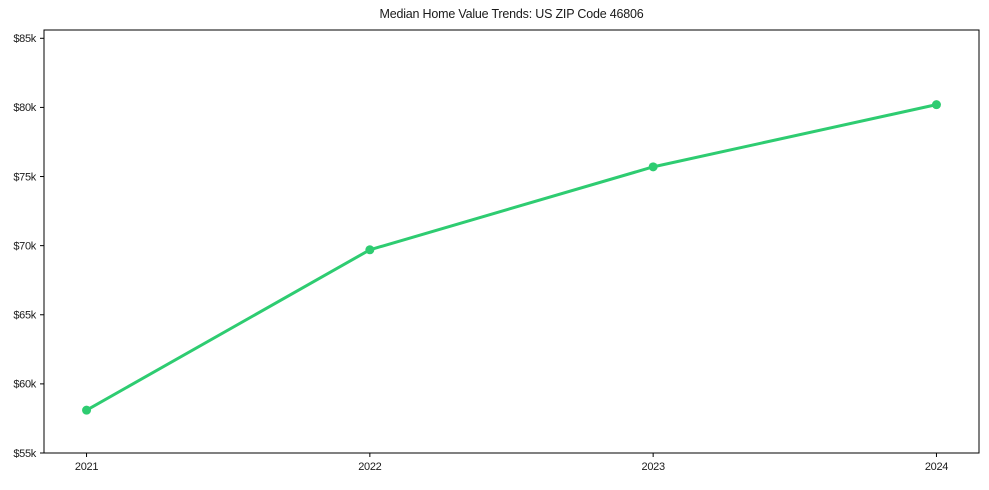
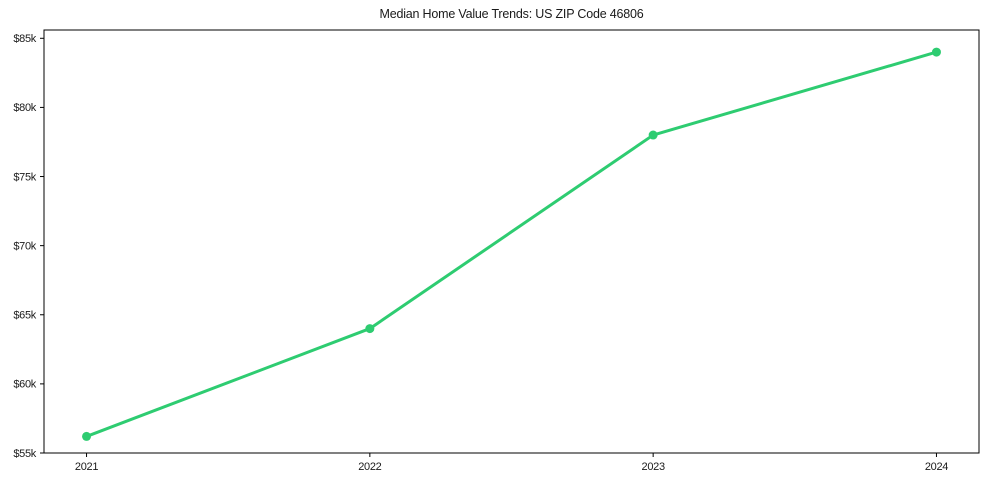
2021: $58.1k -> $56.2k
2022: $69.7k -> $64.0k
2023: $75.7k -> $78.0k
2024: $80.2k -> $84.0k
